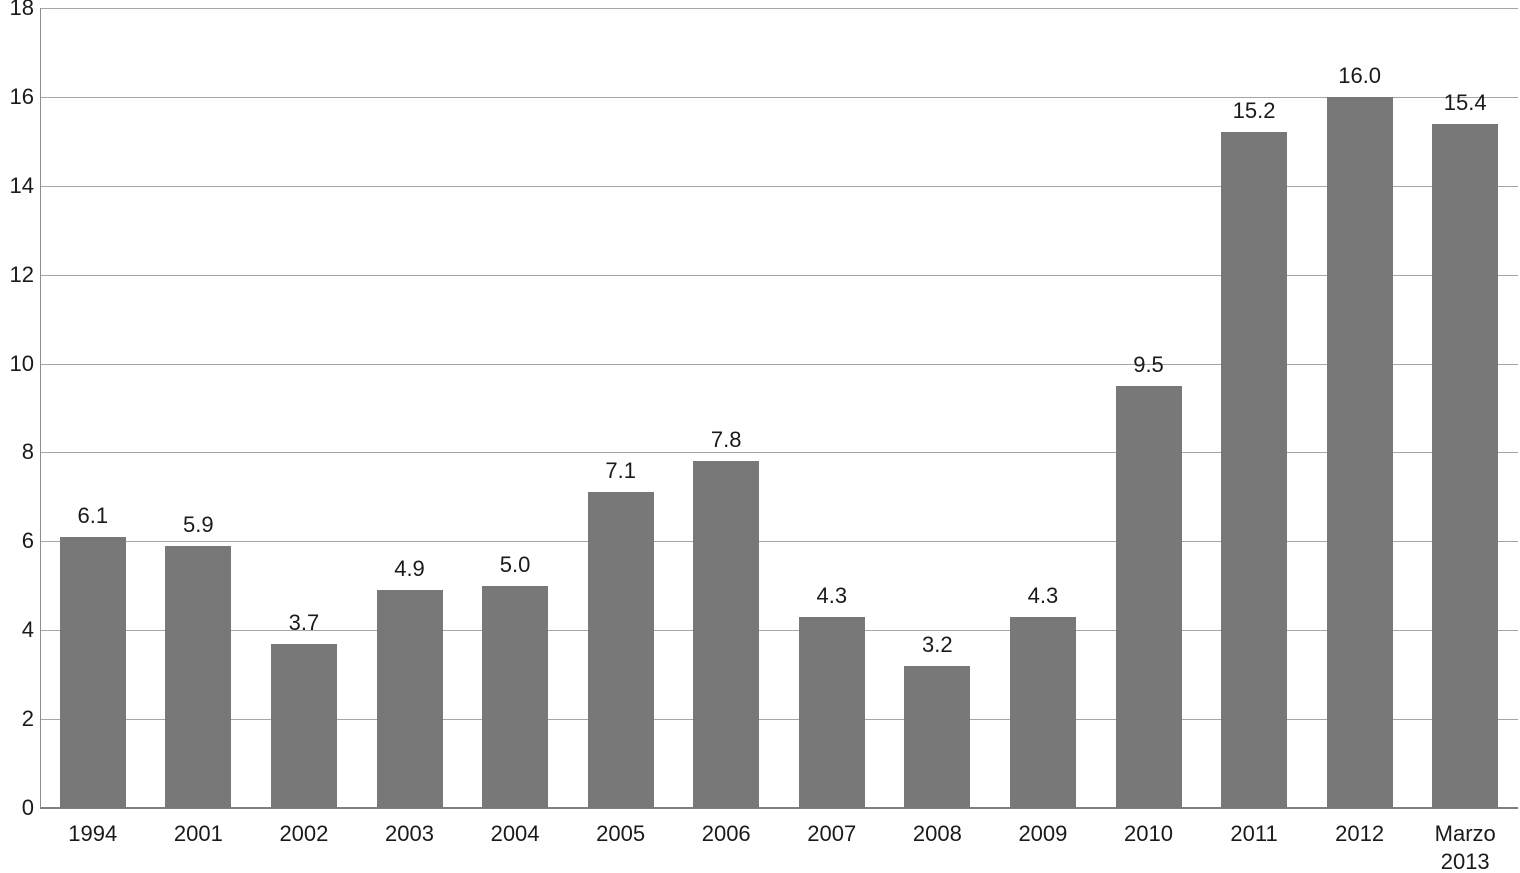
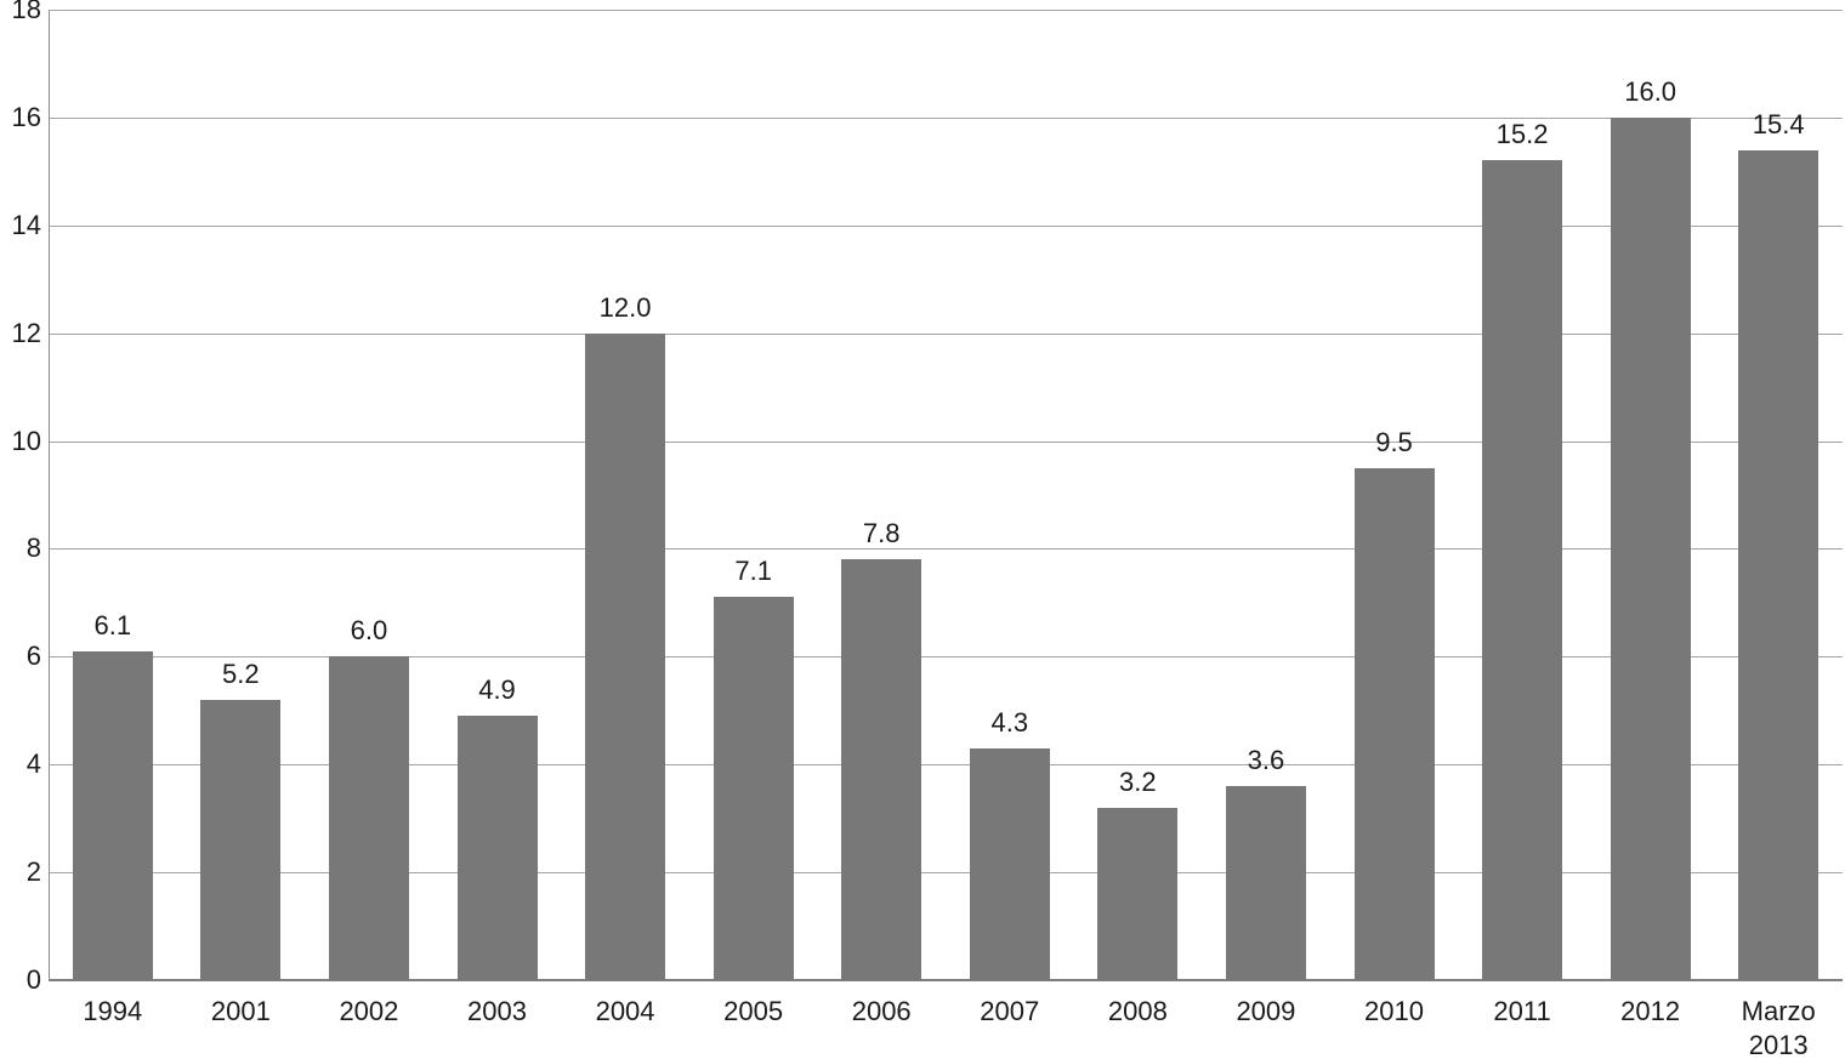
2001: 5.9 -> 5.2
2002: 3.7 -> 6.0
2004: 5.0 -> 12.0
2009: 4.3 -> 3.6
